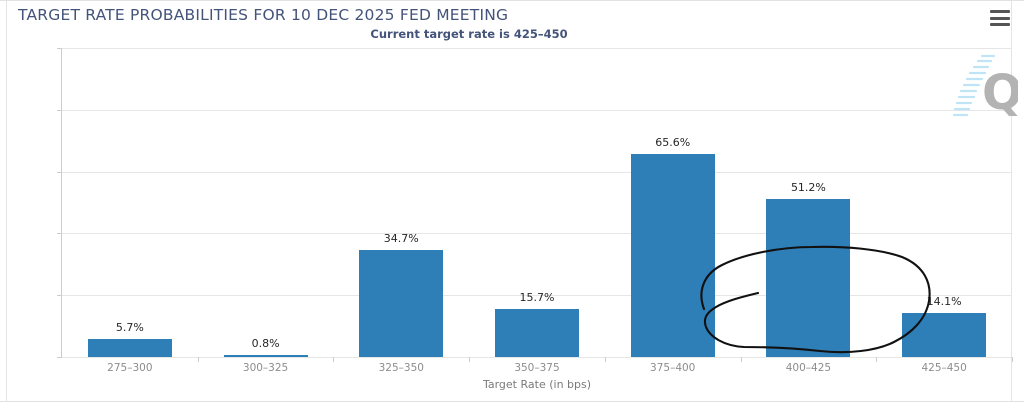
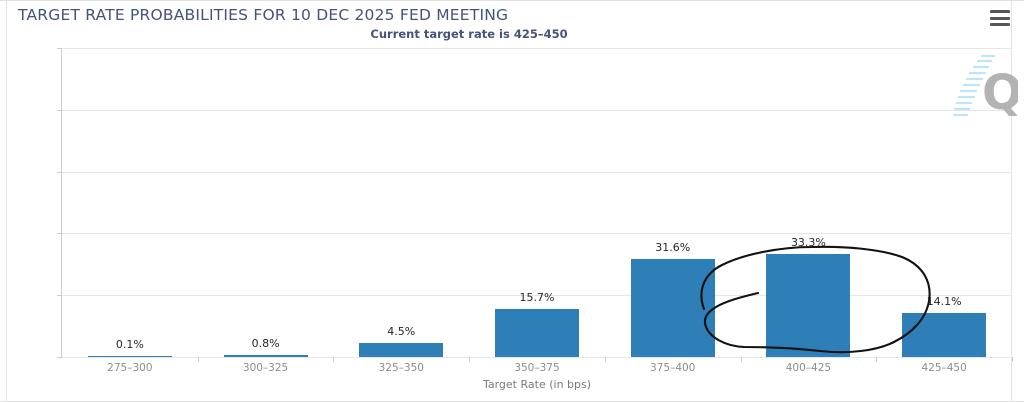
275–300: 5.7% -> 0.1%
325–350: 34.7% -> 4.5%
375–400: 65.6% -> 31.6%
400–425: 51.2% -> 33.3%
